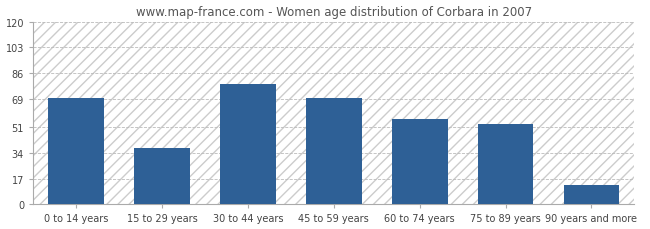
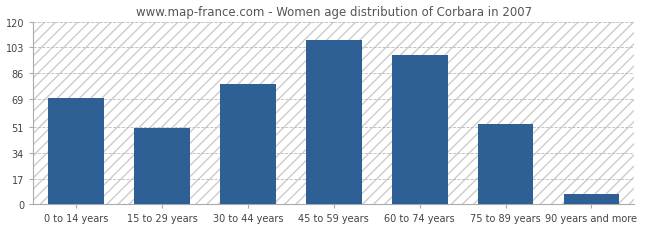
15 to 29 years: 37 -> 50
45 to 59 years: 70 -> 108
60 to 74 years: 56 -> 98
90 years and more: 13 -> 7
